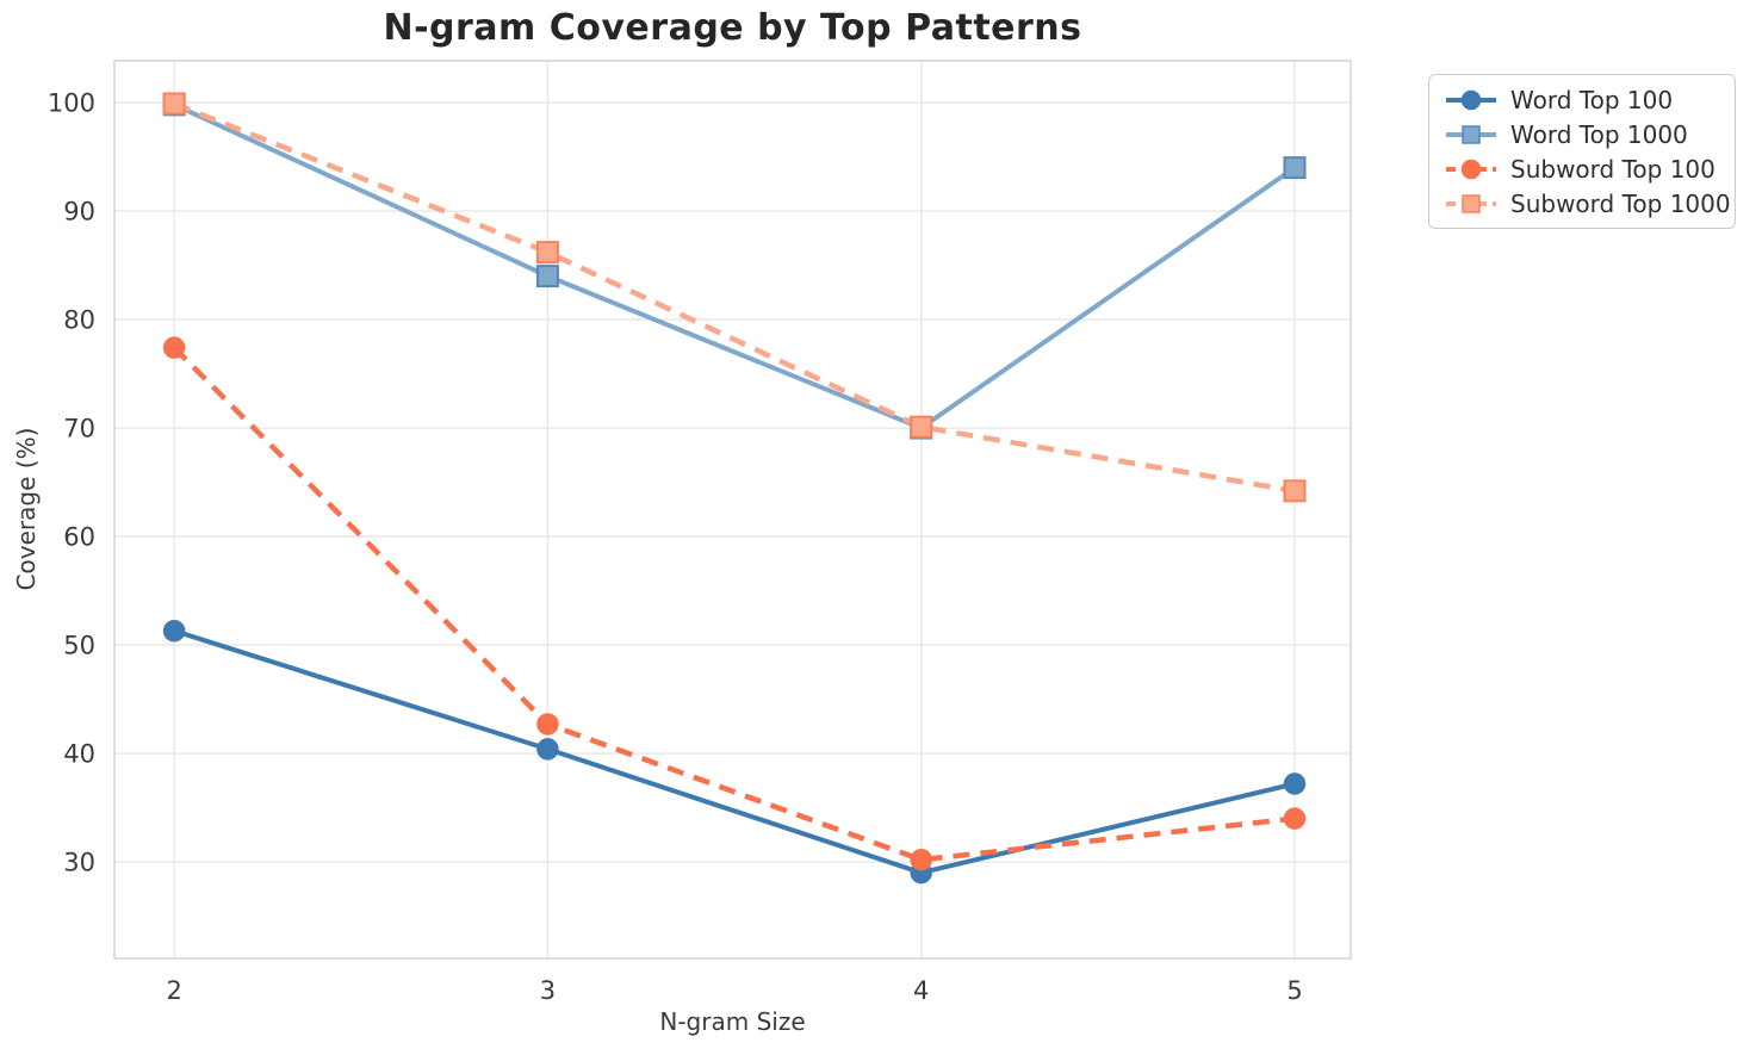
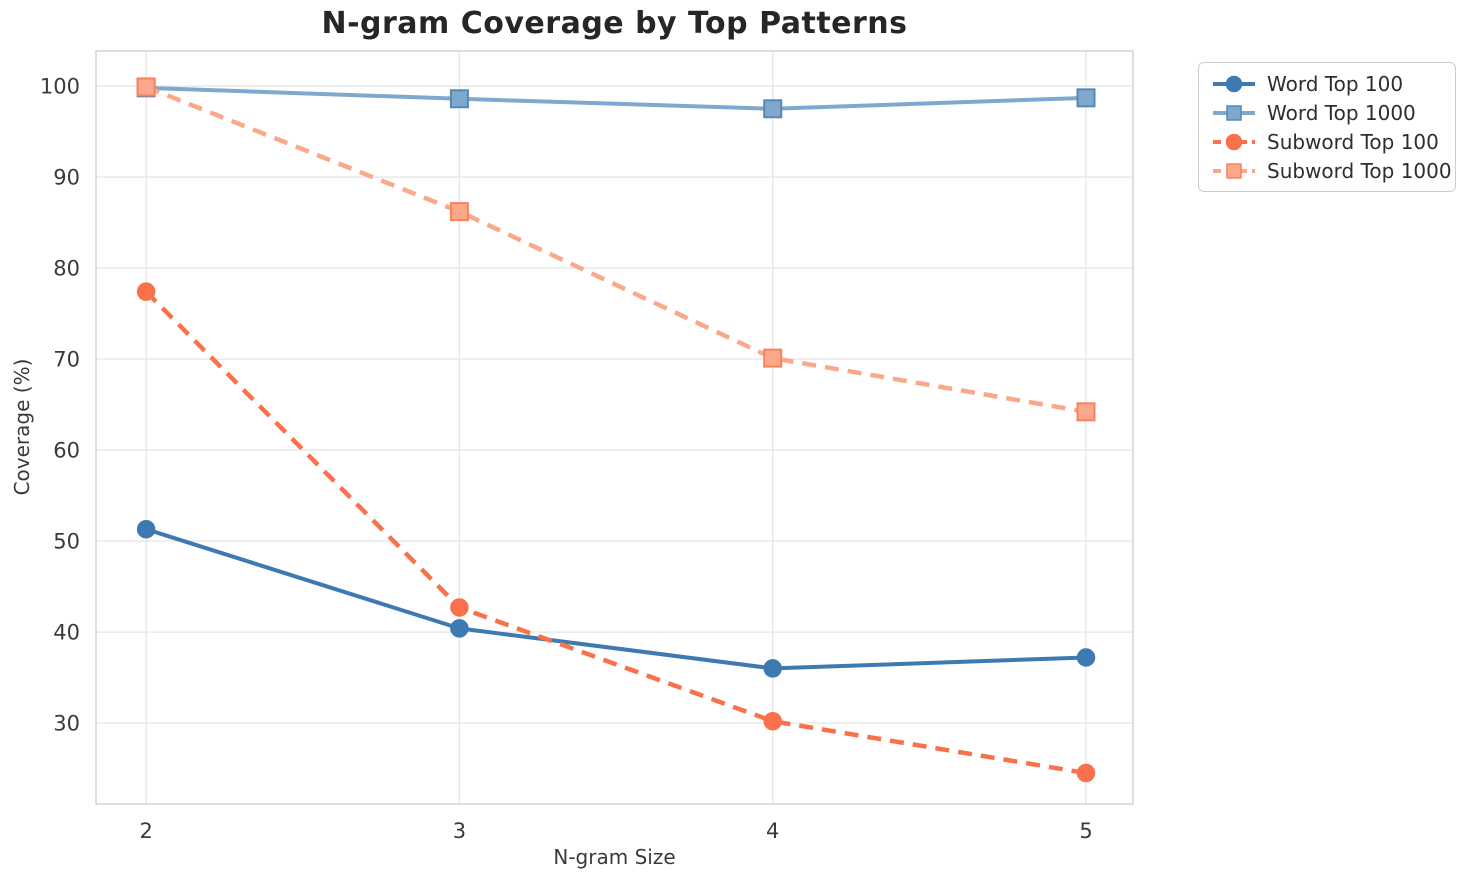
Word Top 1000/3: 84 -> 99
Word Top 100/4: 29 -> 36
Word Top 1000/4: 70 -> 98
Word Top 1000/5: 94 -> 99
Subword Top 100/5: 34 -> 24
